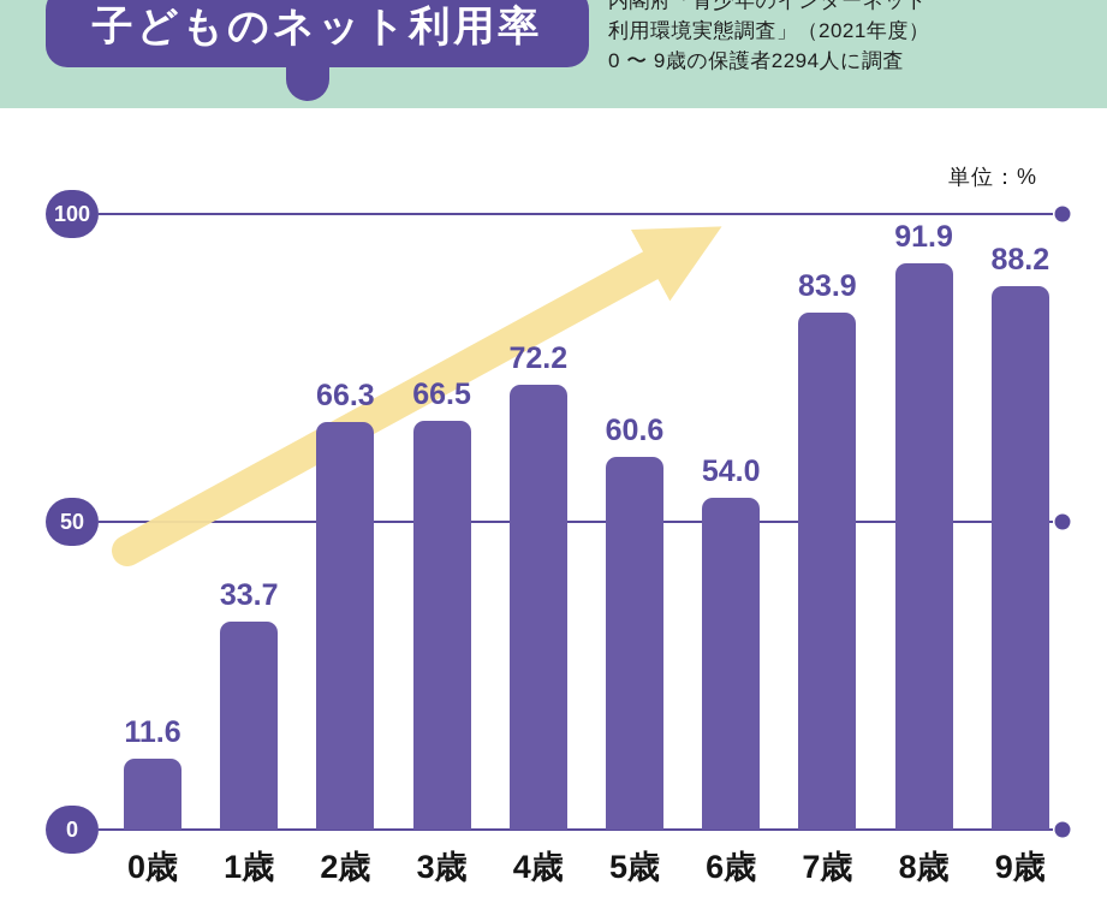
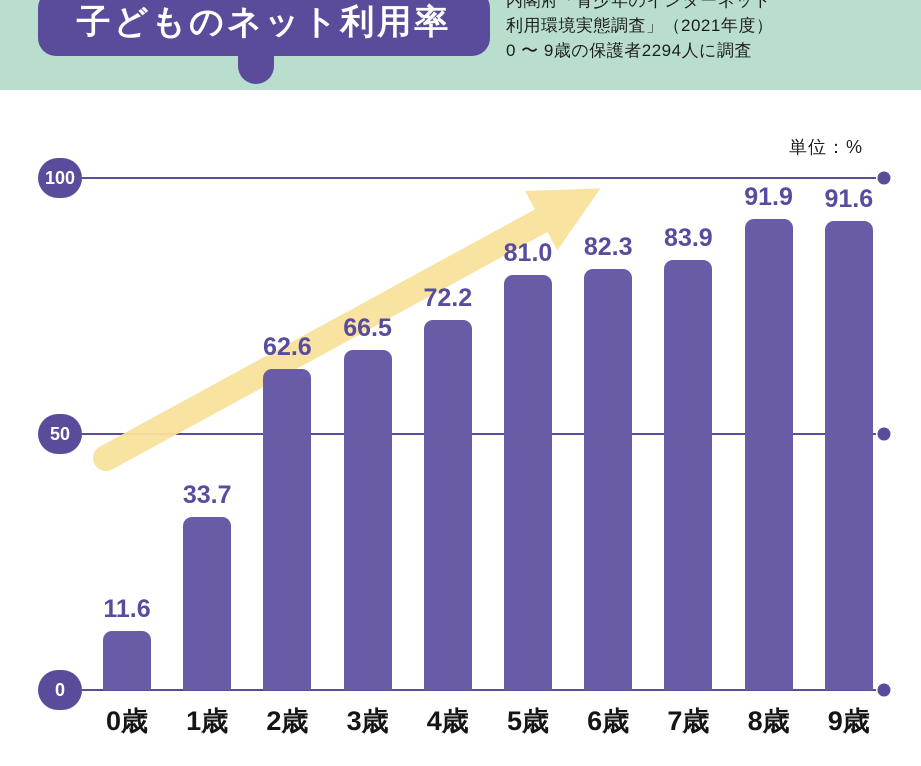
2歳: 66.3 -> 62.6
5歳: 60.6 -> 81.0
6歳: 54.0 -> 82.3
9歳: 88.2 -> 91.6
